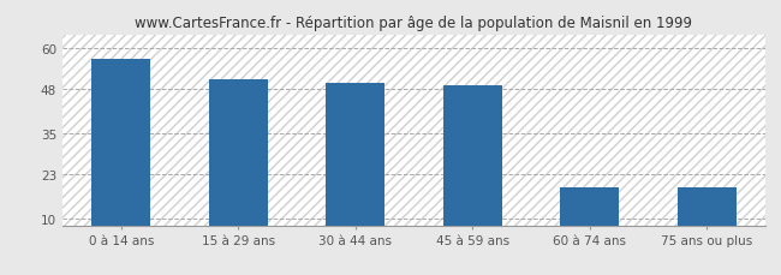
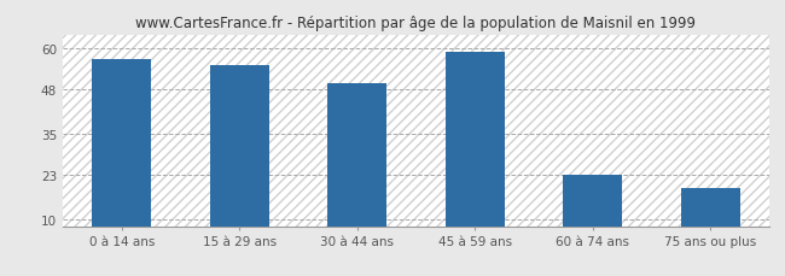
15 à 29 ans: 51 -> 55
45 à 59 ans: 49 -> 59
60 à 74 ans: 19 -> 23
